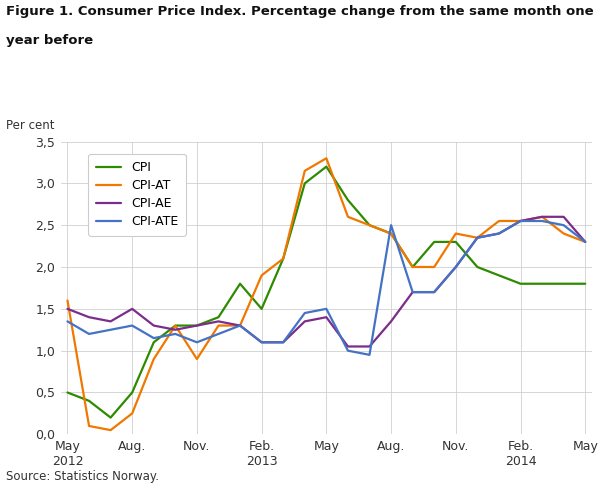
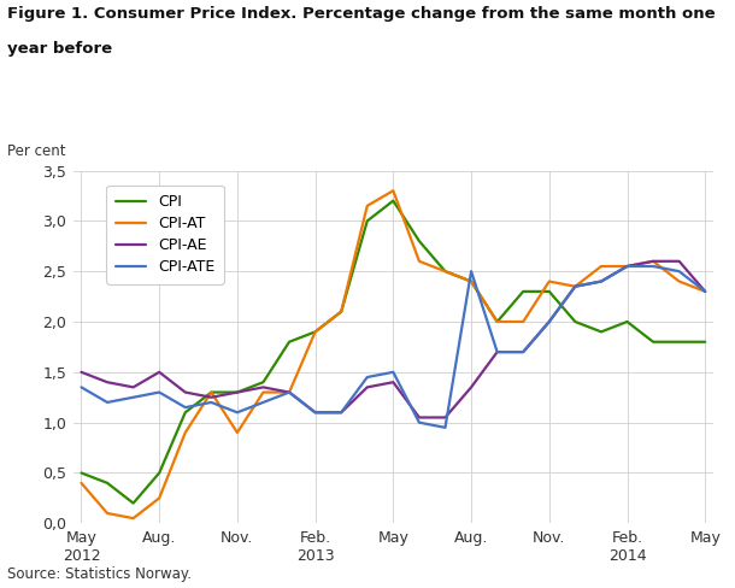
CPI-AT/May 2012: 1,60 -> 0,40
CPI/Feb. 2013: 1,5 -> 1,9
CPI/Feb. 2014: 1,8 -> 2,0
